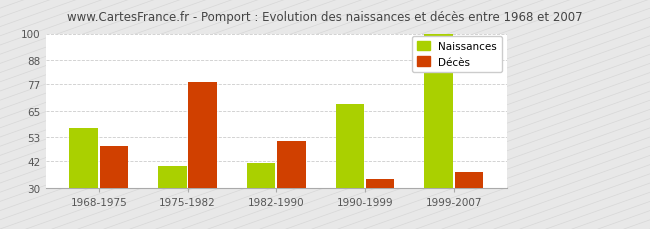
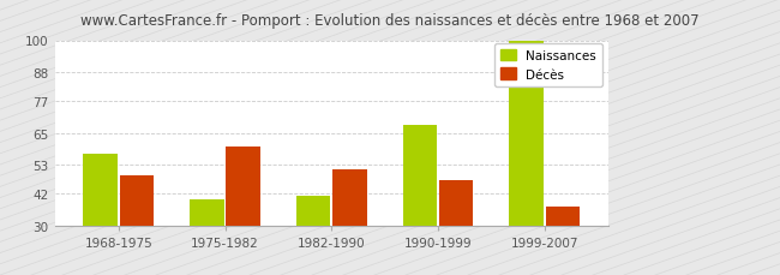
Décès/1975-1982: 78 -> 60
Décès/1990-1999: 34 -> 47
